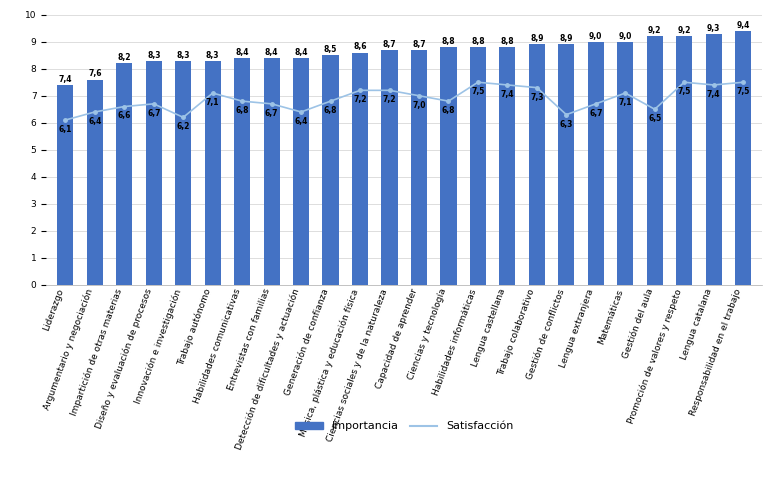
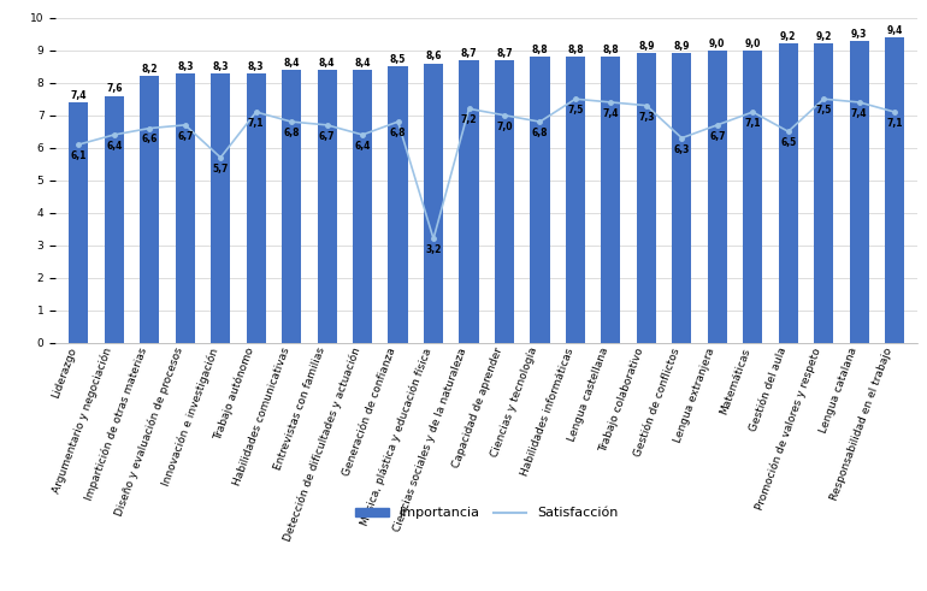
Satisfacción/Innovación e investigación: 6,2 -> 5,7
Satisfacción/Música, plástica y educación física: 7,2 -> 3,2
Satisfacción/Responsabilidad en el trabajo: 7,5 -> 7,1
